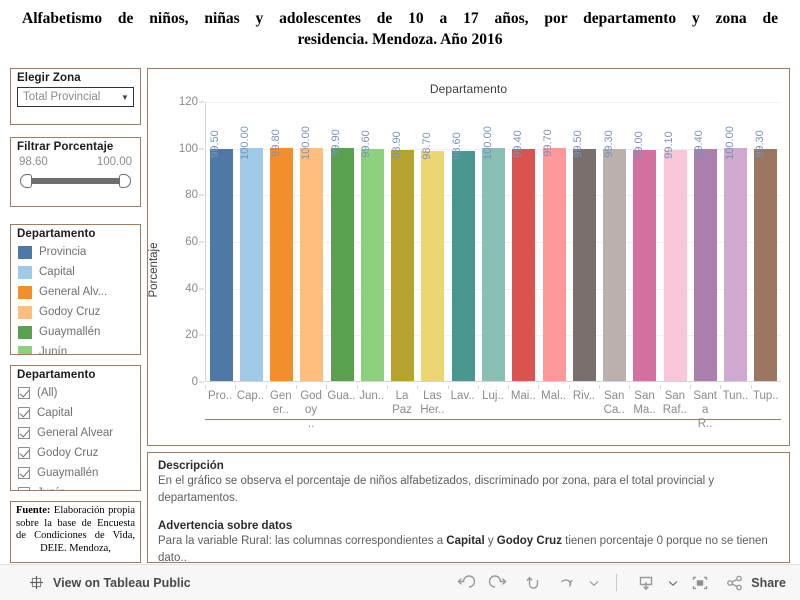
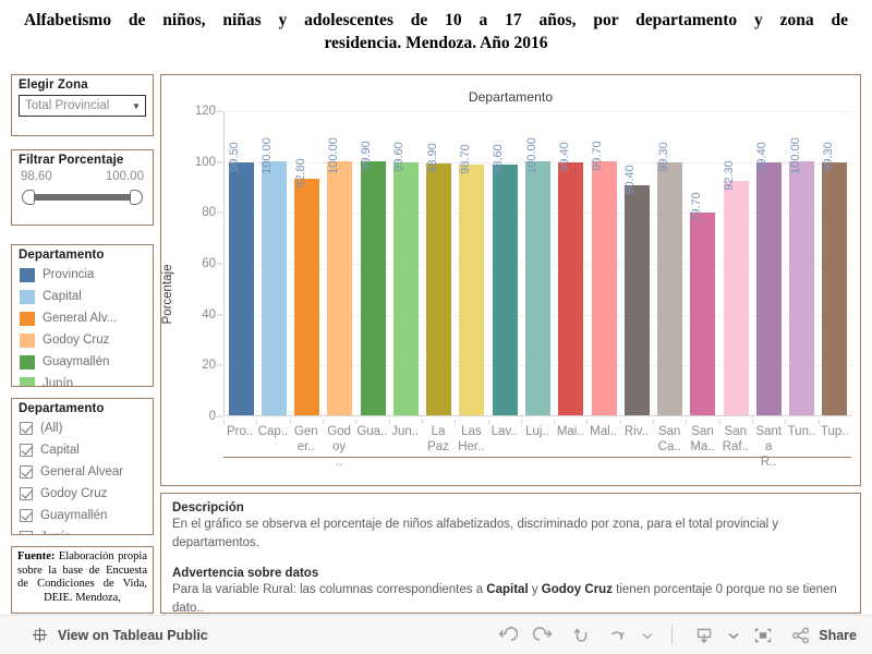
Gen er..: 99.80 -> 92.80
Riv..: 99.50 -> 90.40
San Ma..: 99.00 -> 79.70
San Raf..: 99.10 -> 92.30
